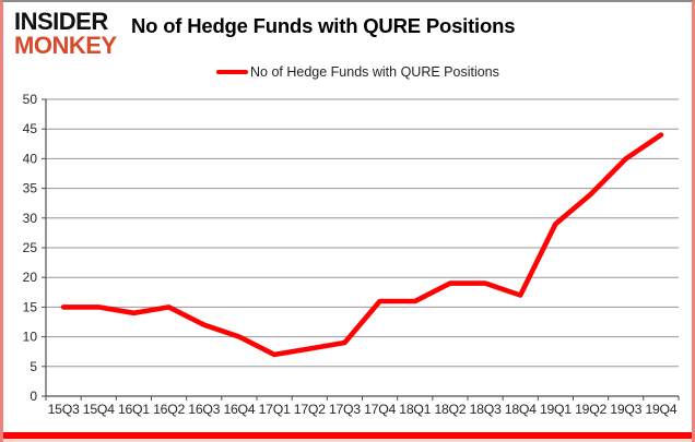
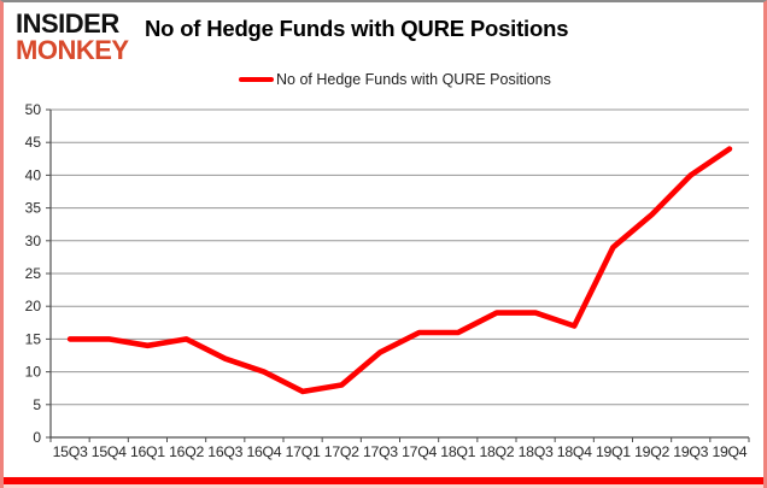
17Q3: 9 -> 13
